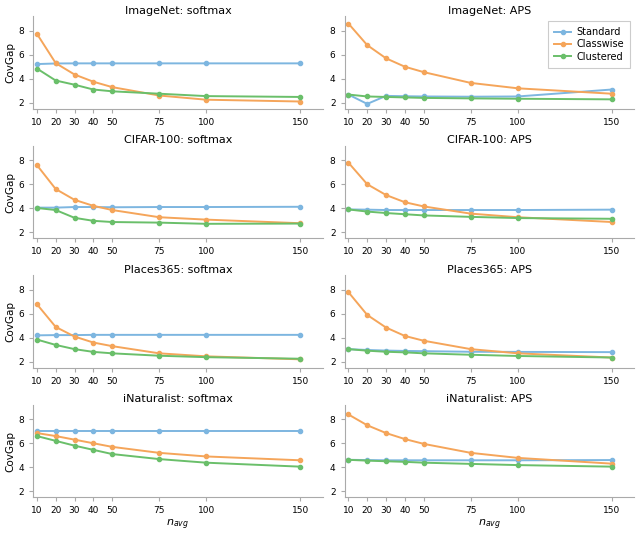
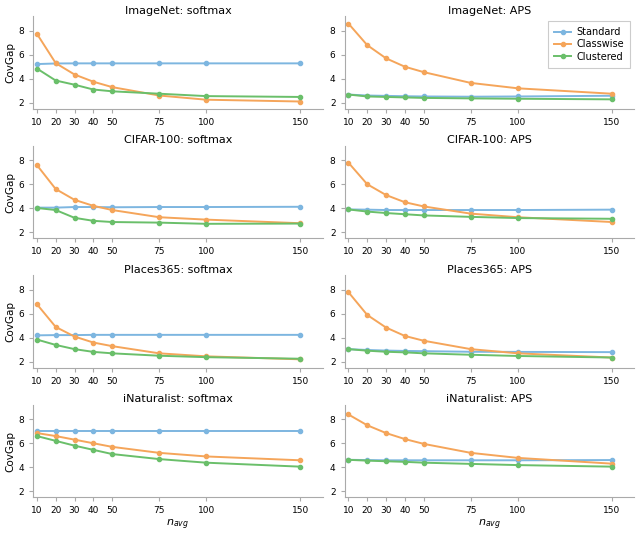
ImageNet: APS/Standard/20: 1.9 -> 2.6
ImageNet: APS/Standard/150: 3.1 -> 2.6
